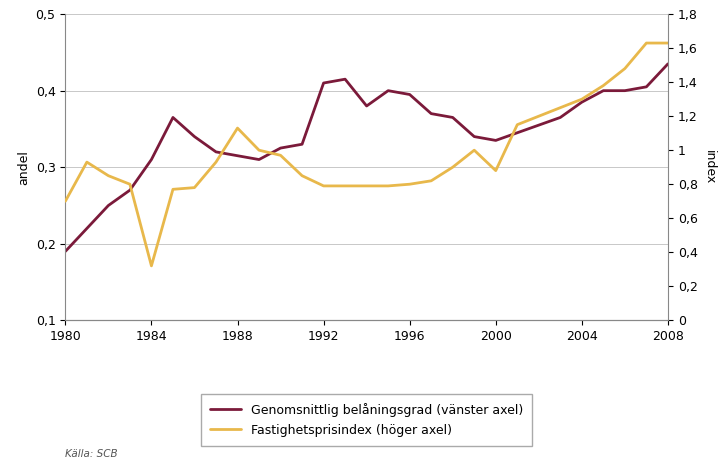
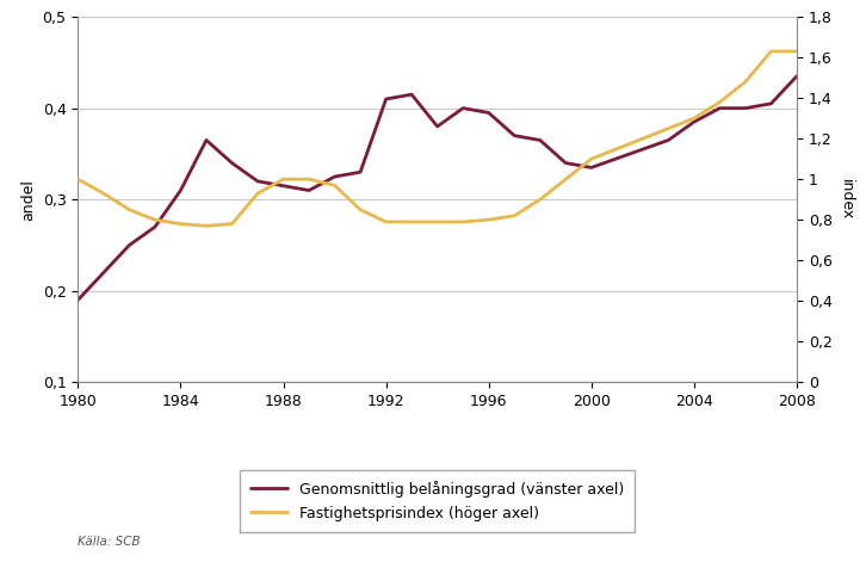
Fastighetsprisindex (höger axel)/1980: 0,70 -> 1,00
Fastighetsprisindex (höger axel)/1984: 0,32 -> 0,78
Fastighetsprisindex (höger axel)/1988: 1,13 -> 1,00
Fastighetsprisindex (höger axel)/2000: 0,88 -> 1,10
